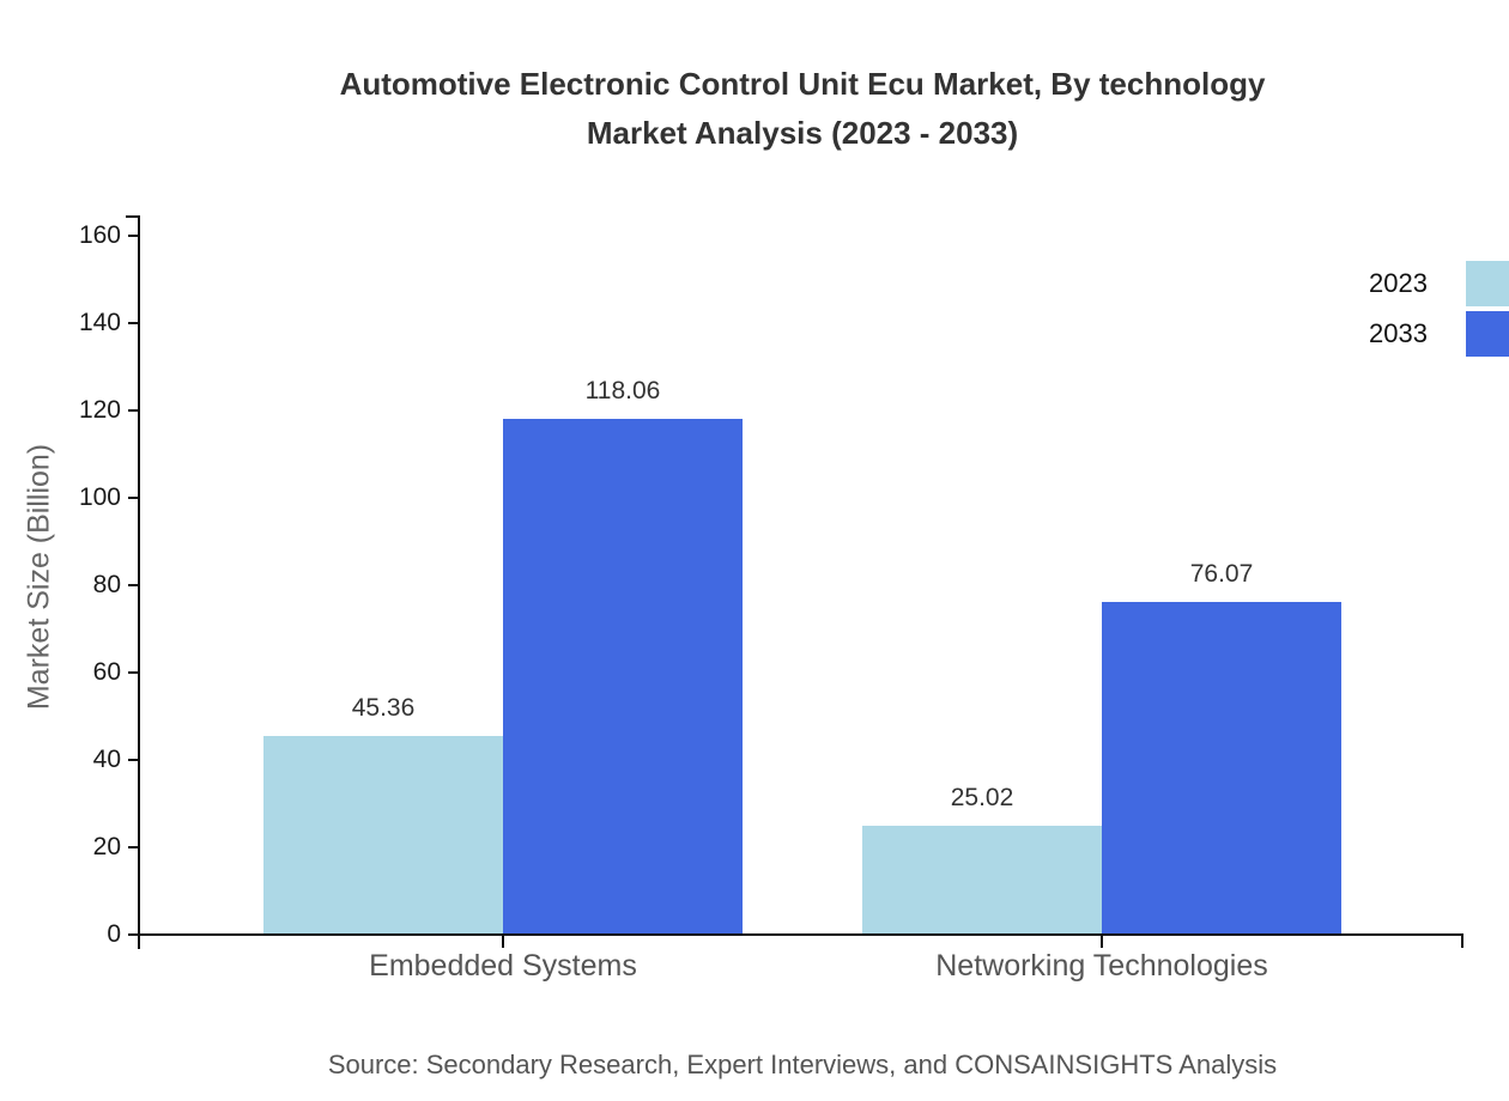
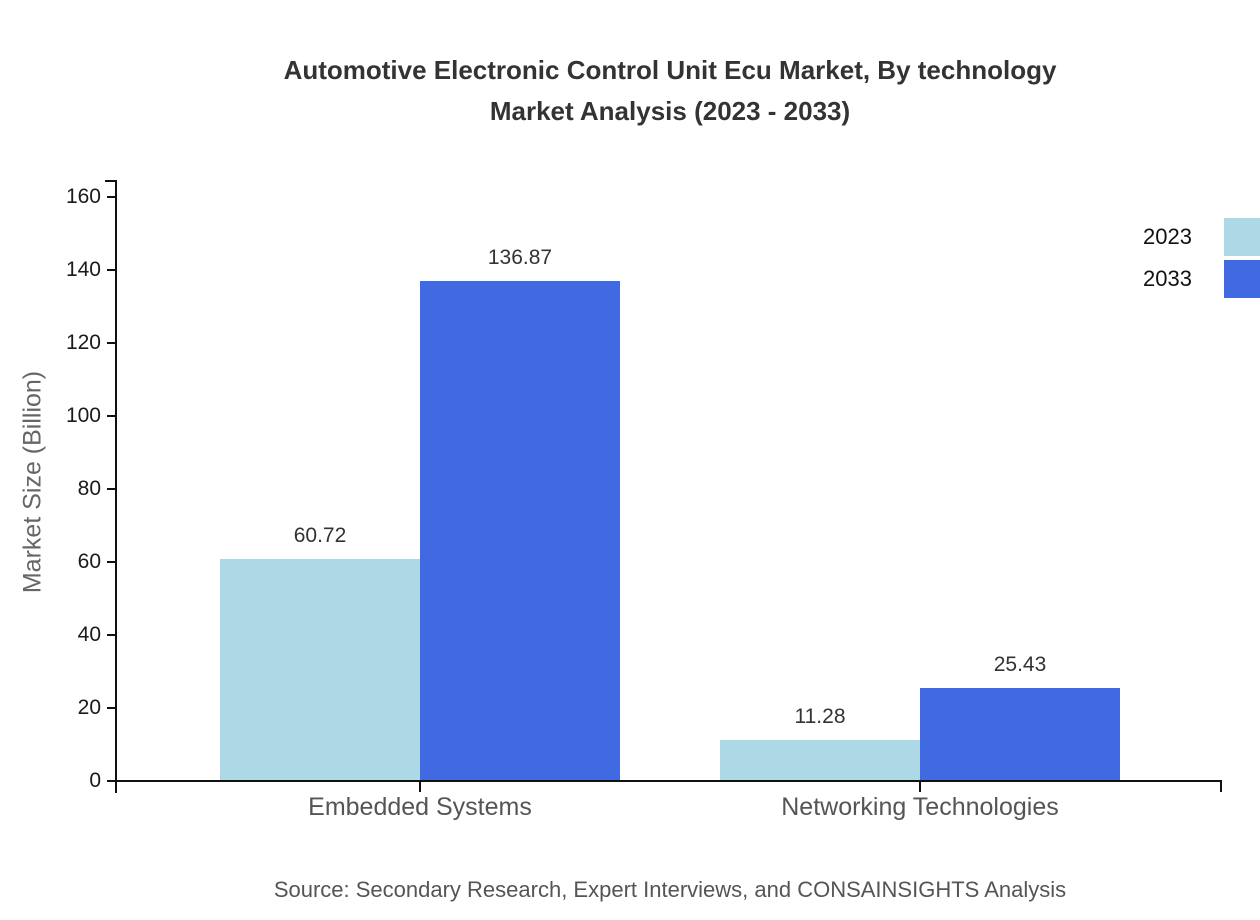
2023/Embedded Systems: 45.36 -> 60.72
2033/Embedded Systems: 118.06 -> 136.87
2023/Networking Technologies: 25.02 -> 11.28
2033/Networking Technologies: 76.07 -> 25.43
